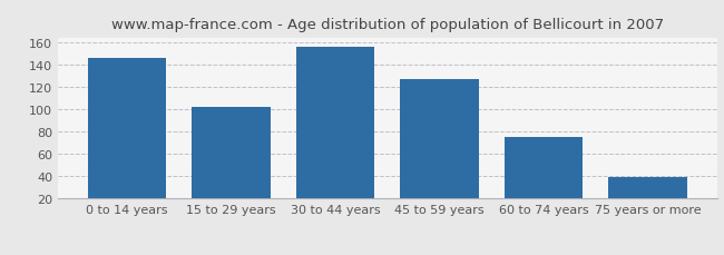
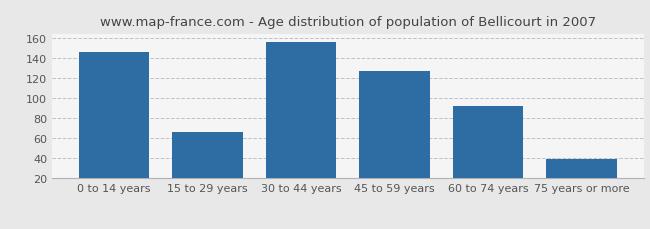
15 to 29 years: 102 -> 66
60 to 74 years: 75 -> 92
